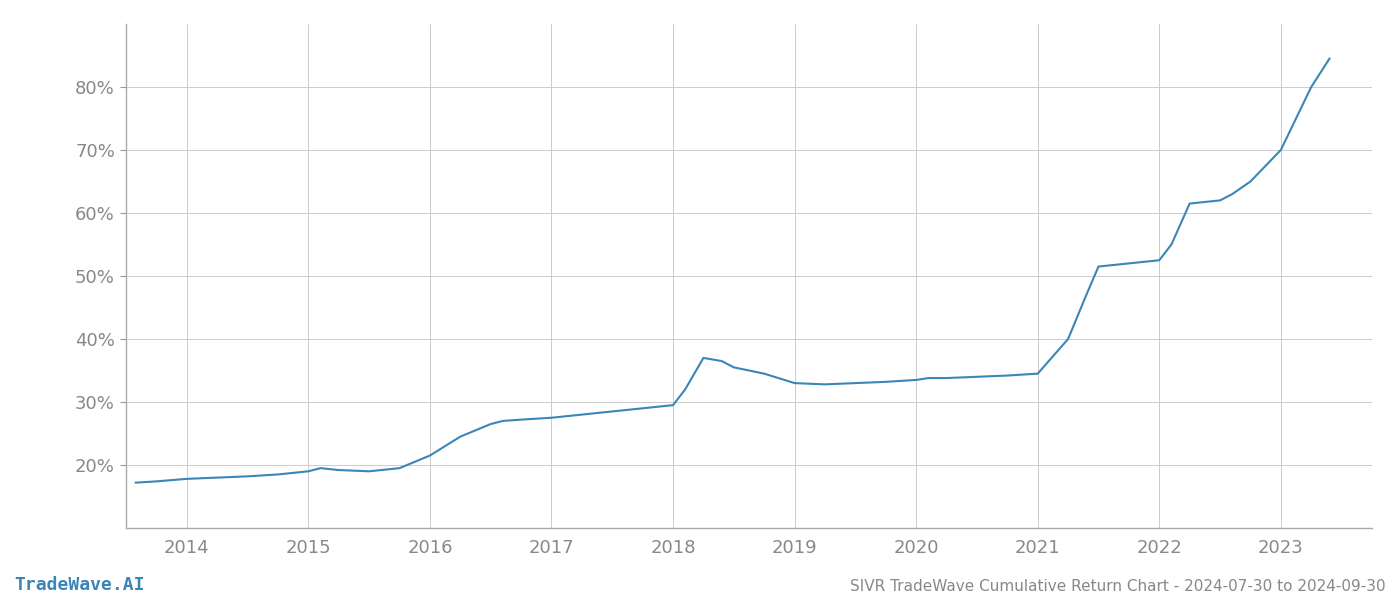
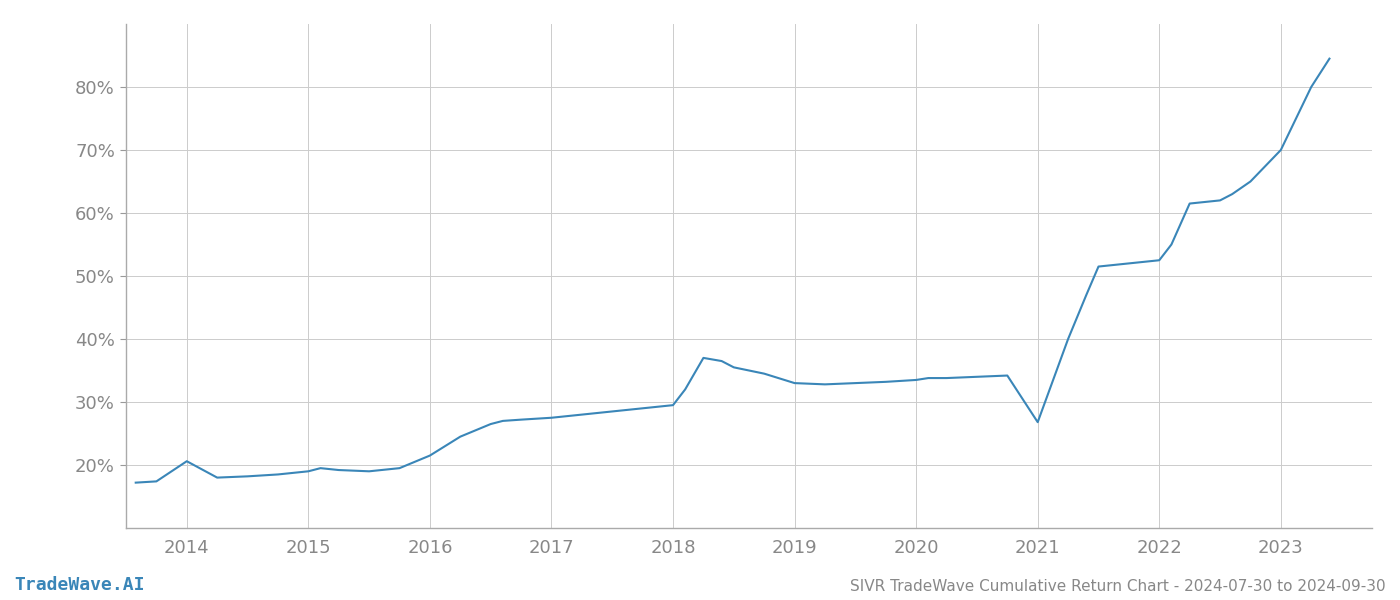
2014: 17.8% -> 20.6%
2021: 34.5% -> 26.8%
